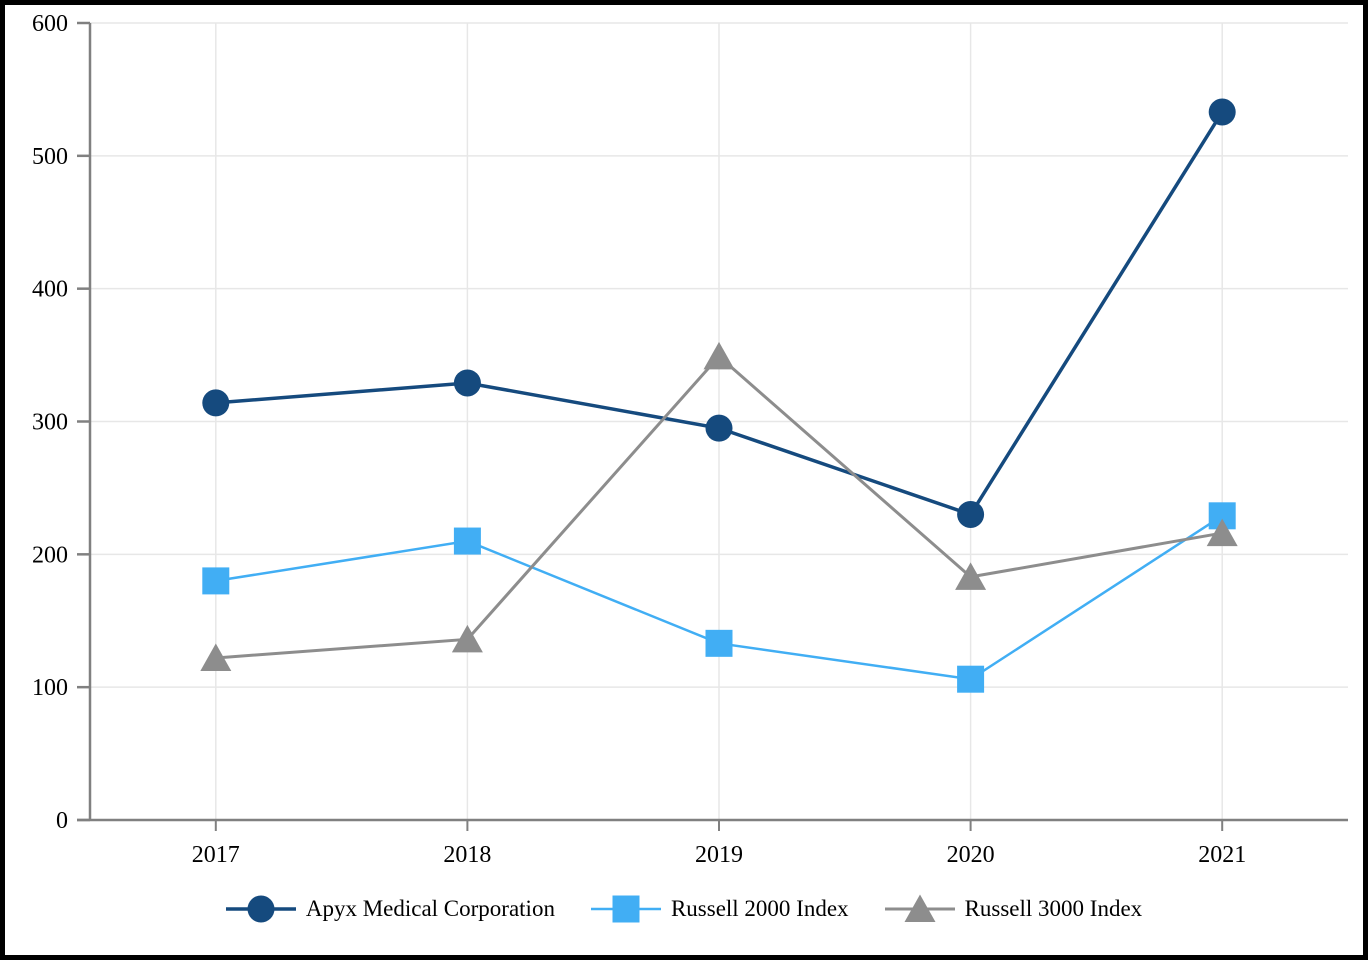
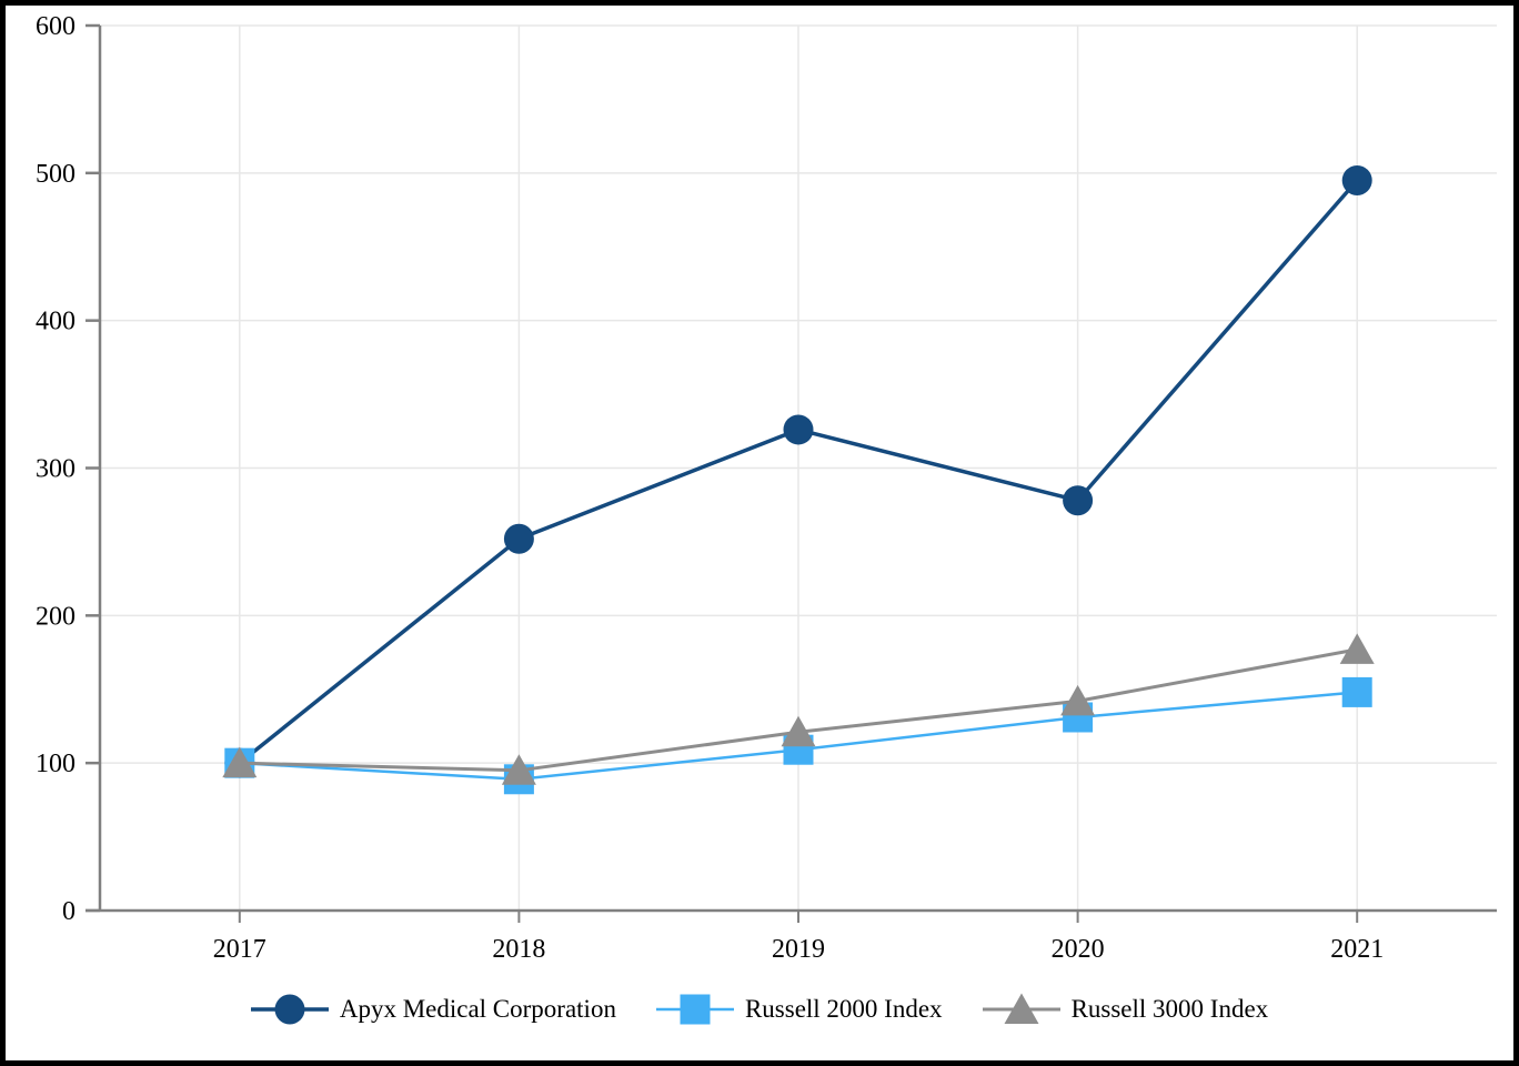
Apyx Medical Corporation/2017: 314 -> 100
Russell 2000 Index/2017: 180 -> 100
Russell 3000 Index/2017: 122 -> 100
Apyx Medical Corporation/2018: 329 -> 252
Russell 2000 Index/2018: 210 -> 89
Russell 3000 Index/2018: 136 -> 95
Apyx Medical Corporation/2019: 295 -> 326
Russell 2000 Index/2019: 133 -> 109
Russell 3000 Index/2019: 349 -> 121
Apyx Medical Corporation/2020: 230 -> 278
Russell 2000 Index/2020: 106 -> 131
Russell 3000 Index/2020: 183 -> 142
Apyx Medical Corporation/2021: 533 -> 495
Russell 2000 Index/2021: 229 -> 148
Russell 3000 Index/2021: 216 -> 177
